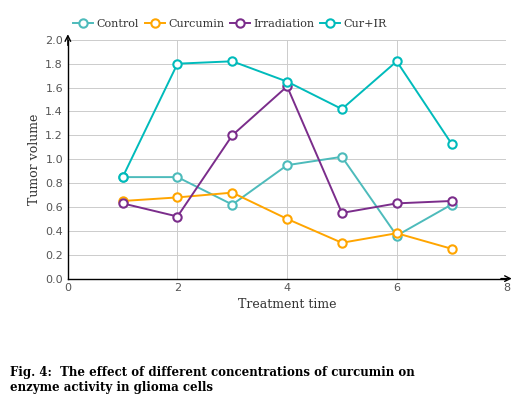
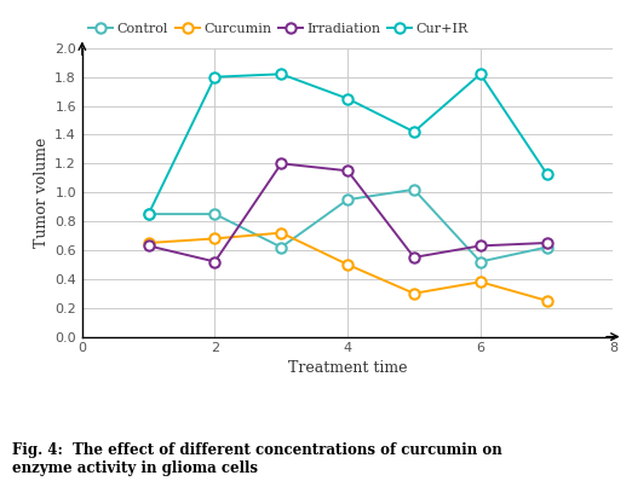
Irradiation/4: 1.61 -> 1.15
Control/6: 0.36 -> 0.52
